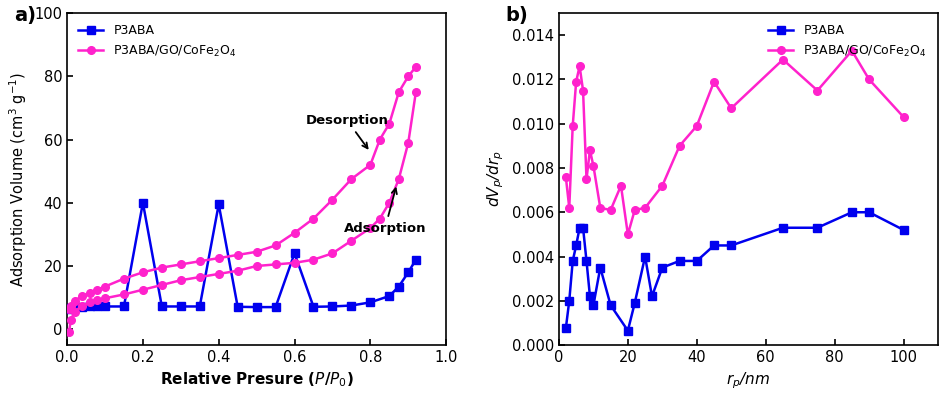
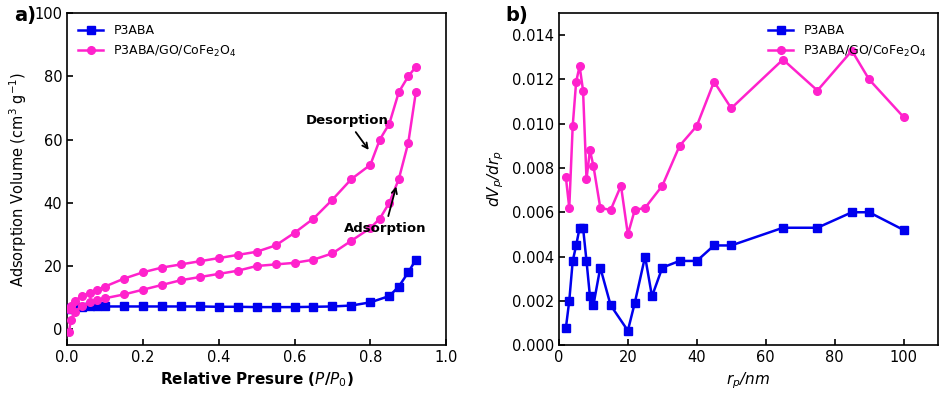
P3ABA/0.2: 40.0 -> 7.2
P3ABA/0.4: 39.5 -> 7.1
P3ABA/0.6: 24.0 -> 7.0
